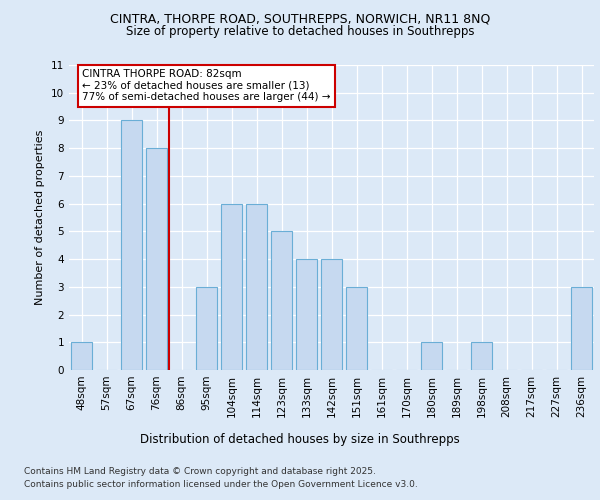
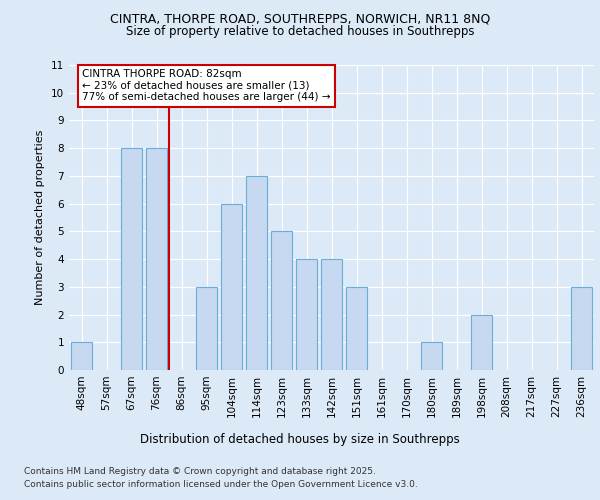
67sqm: 9 -> 8
114sqm: 6 -> 7
198sqm: 1 -> 2
